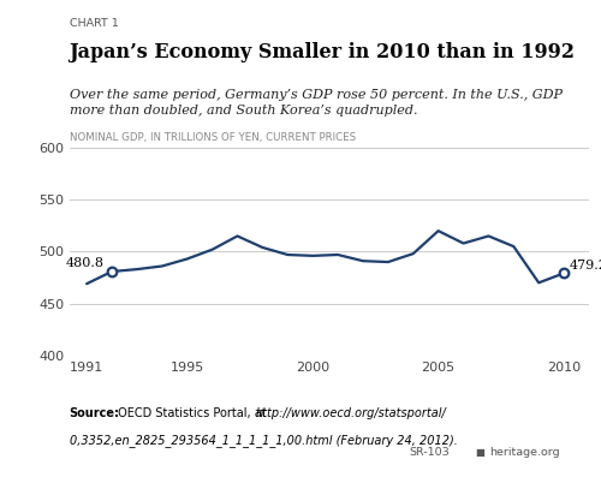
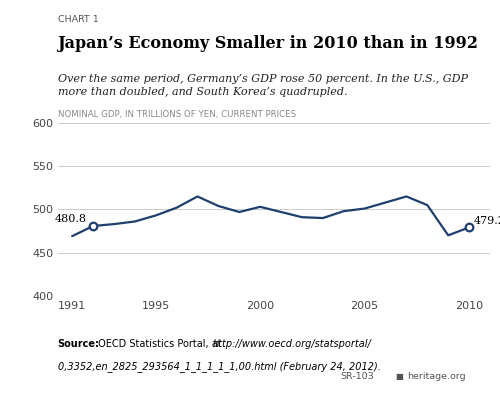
2000: 496 -> 503
2005: 520 -> 501
